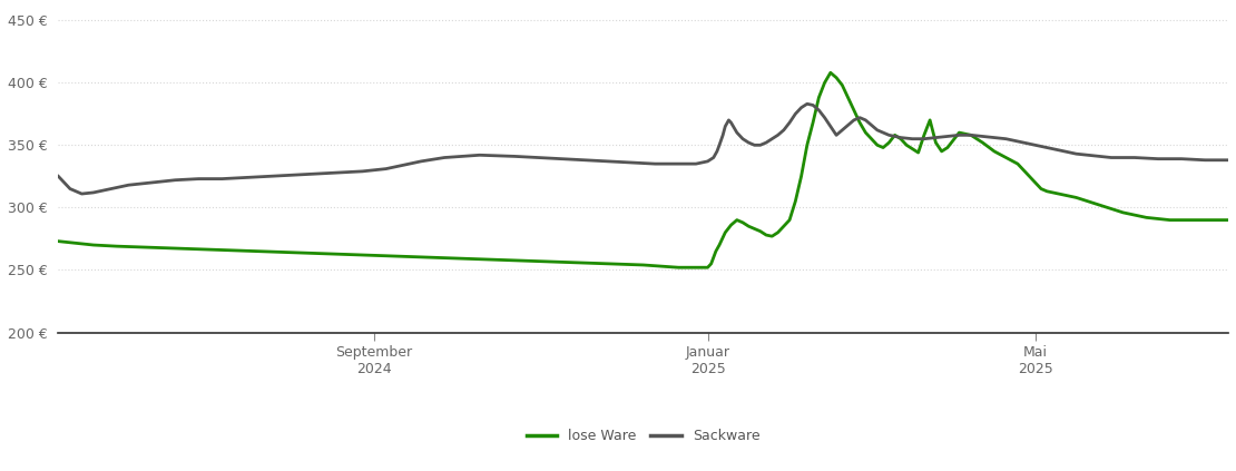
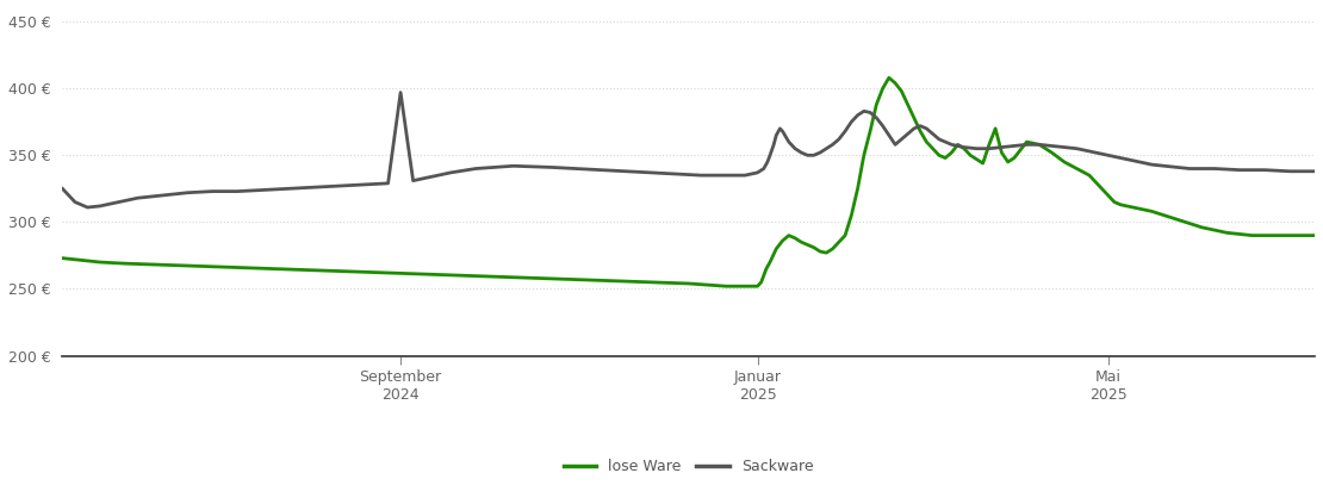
Sackware/September 2024: 330 € -> 397 €
